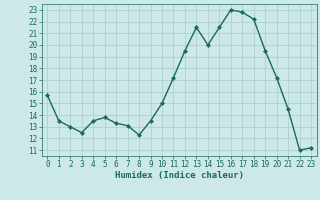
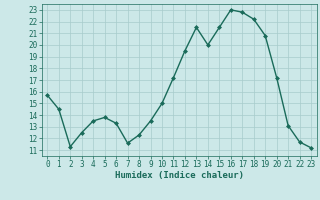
1: 13.5 -> 14.5
2: 13.0 -> 11.3
7: 13.1 -> 11.6
19: 19.5 -> 20.8
21: 14.5 -> 13.1
22: 11.0 -> 11.7
